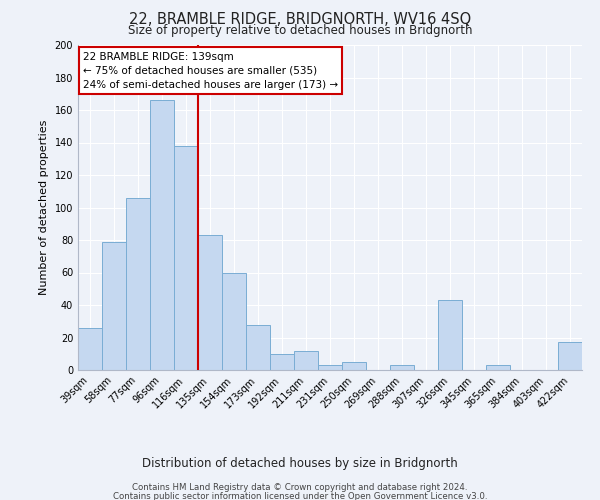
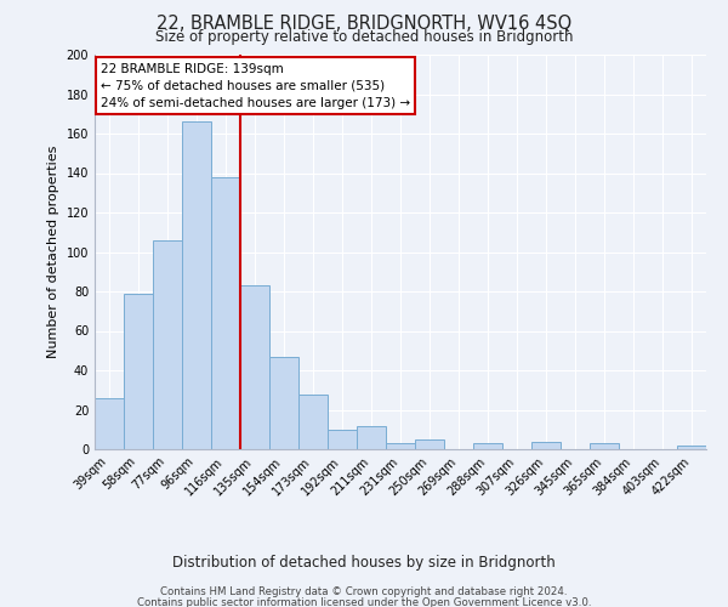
154sqm: 60 -> 47
326sqm: 43 -> 4
422sqm: 17 -> 2
